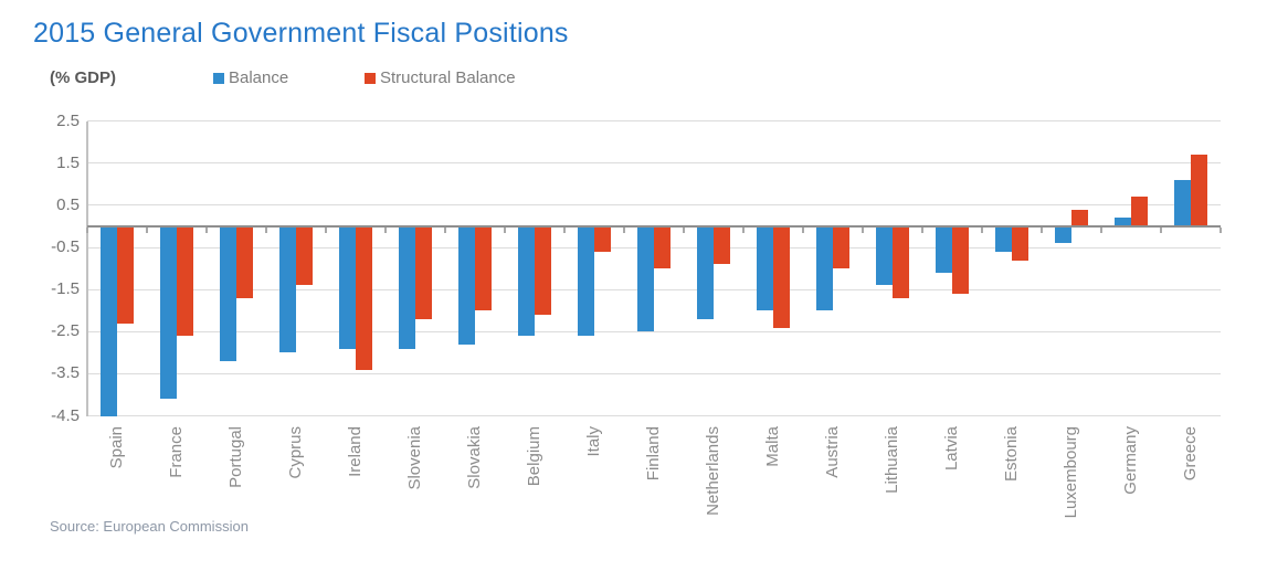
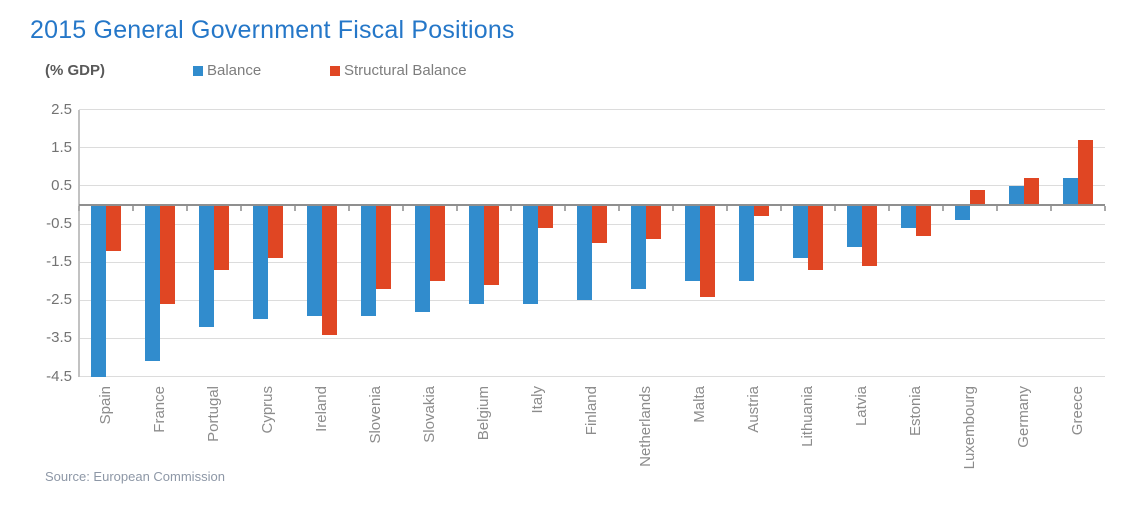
Structural Balance/Spain: -2.3 -> -1.2
Structural Balance/Austria: -1.0 -> -0.3
Balance/Germany: 0.2 -> 0.5
Balance/Greece: 1.1 -> 0.7
